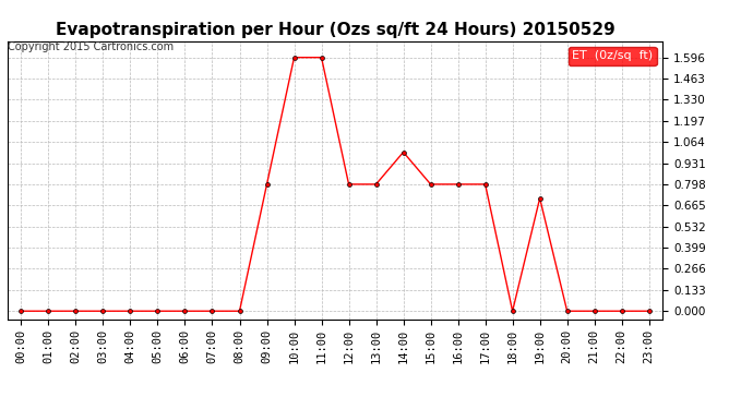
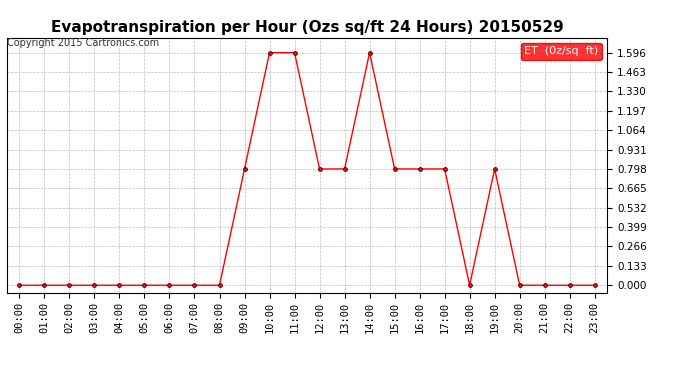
14:00: 1.00 -> 1.60
19:00: 0.71 -> 0.80
